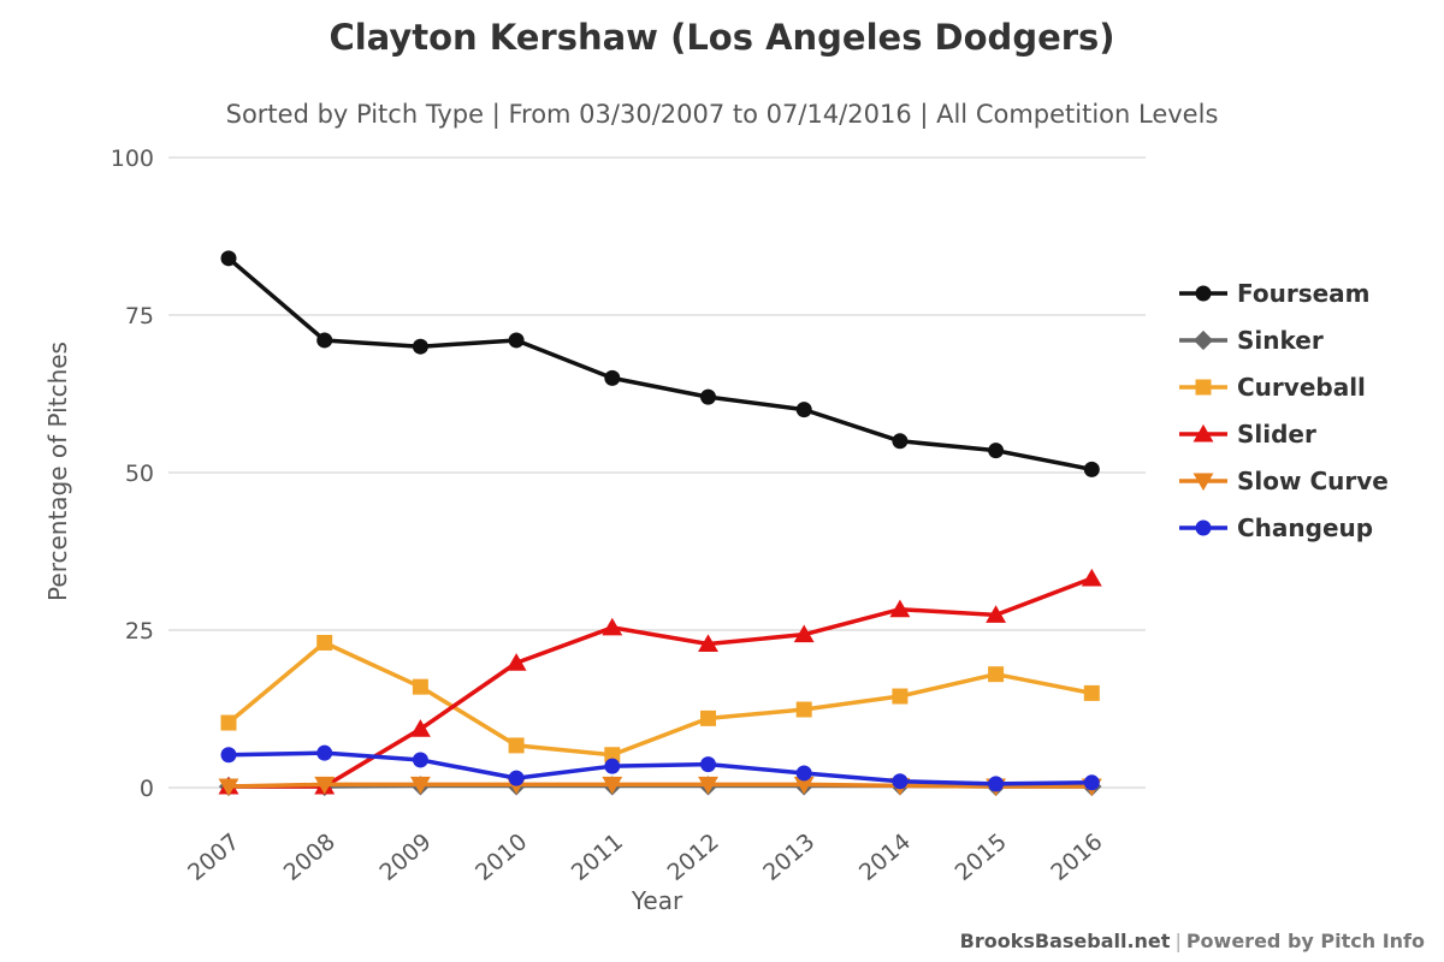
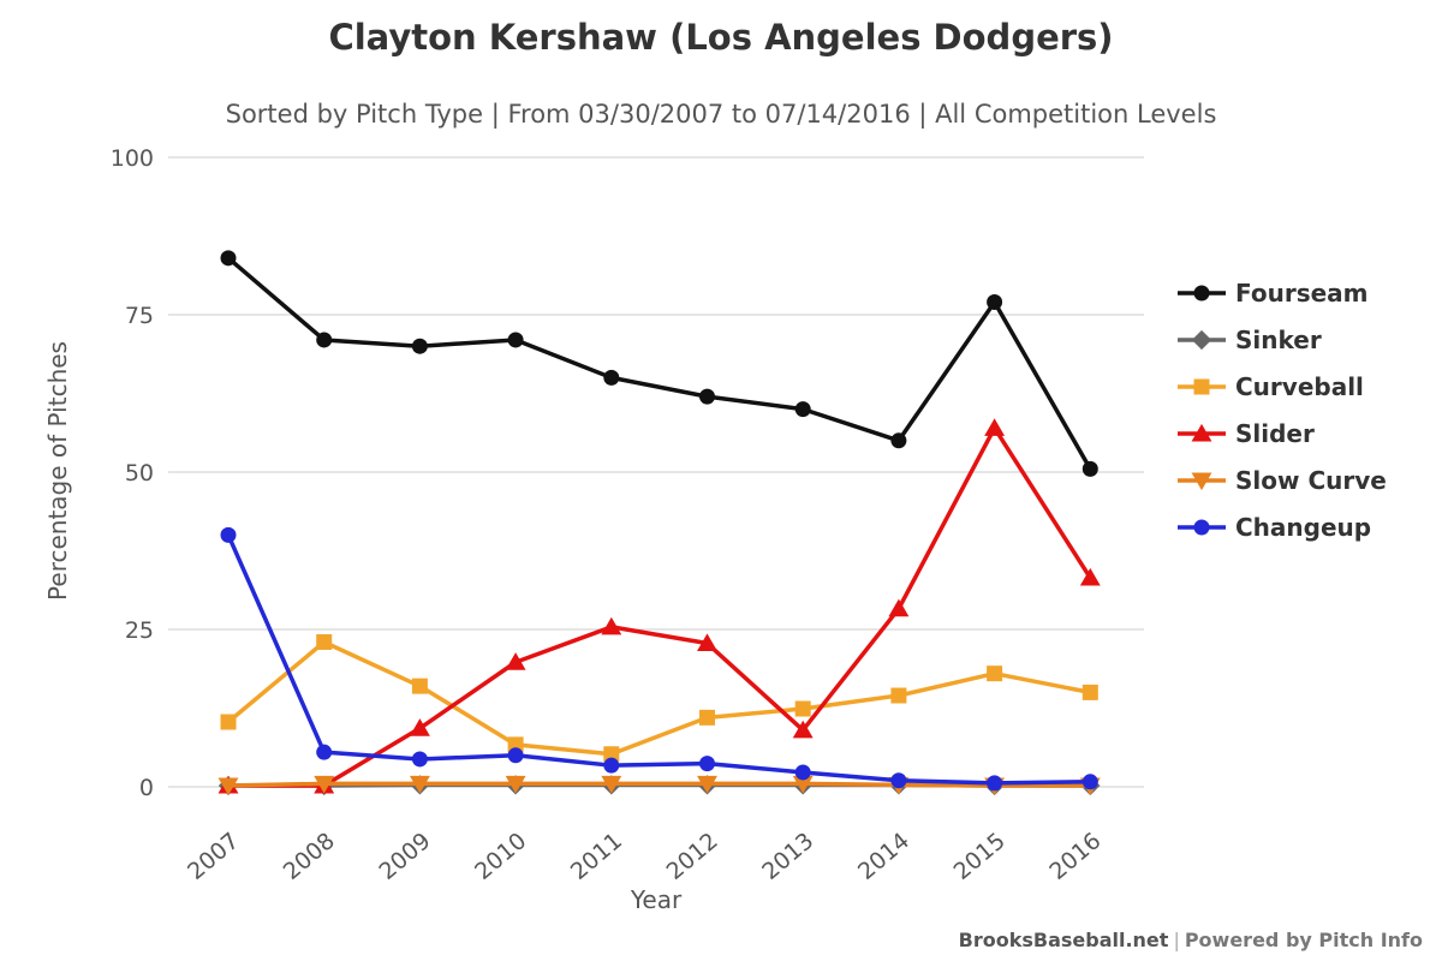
Changeup/2007: 5 -> 40
Changeup/2010: 2 -> 5
Slider/2013: 24 -> 9
Fourseam/2015: 54 -> 77
Slider/2015: 27 -> 57
